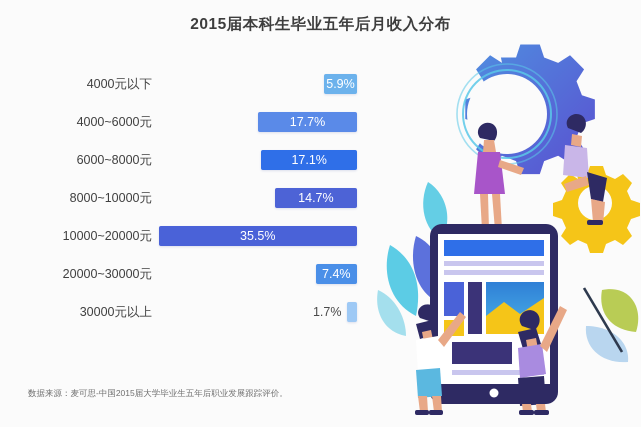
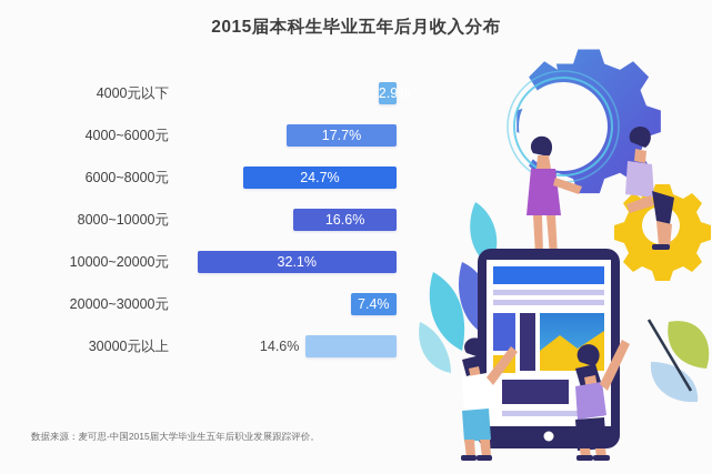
4000元以下: 5.9% -> 2.9%
6000~8000元: 17.1% -> 24.7%
8000~10000元: 14.7% -> 16.6%
10000~20000元: 35.5% -> 32.1%
30000元以上: 1.7% -> 14.6%
